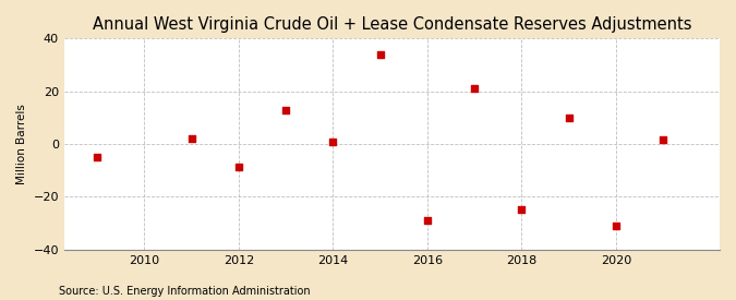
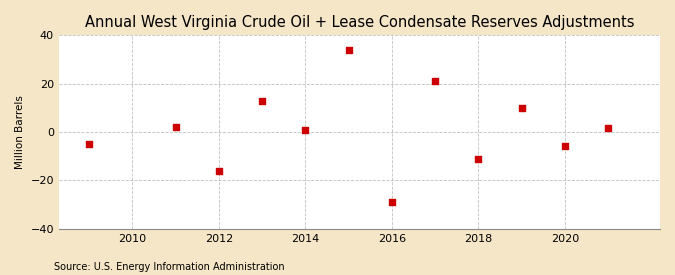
2012: -8.5 -> -16.0
2018: -25.0 -> -11.0
2020: -31.0 -> -6.0
